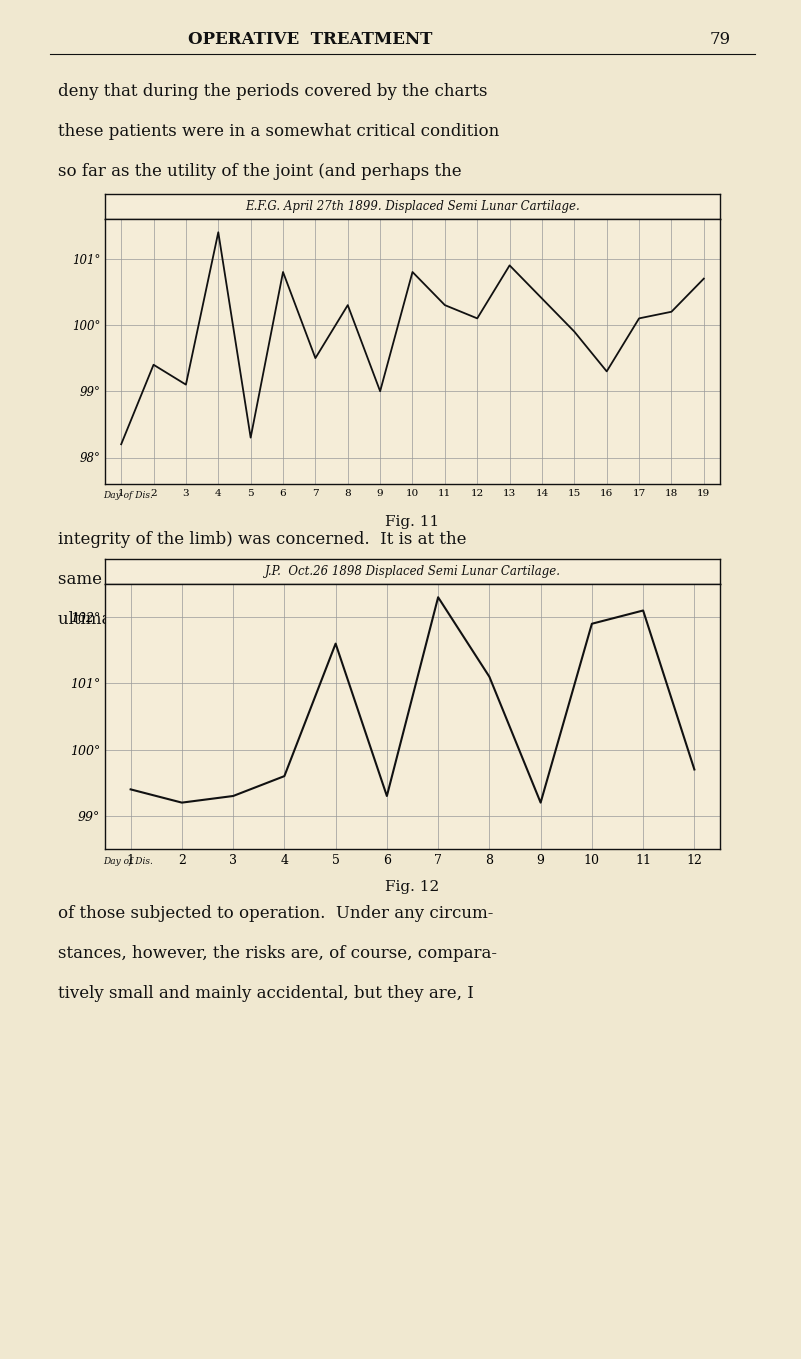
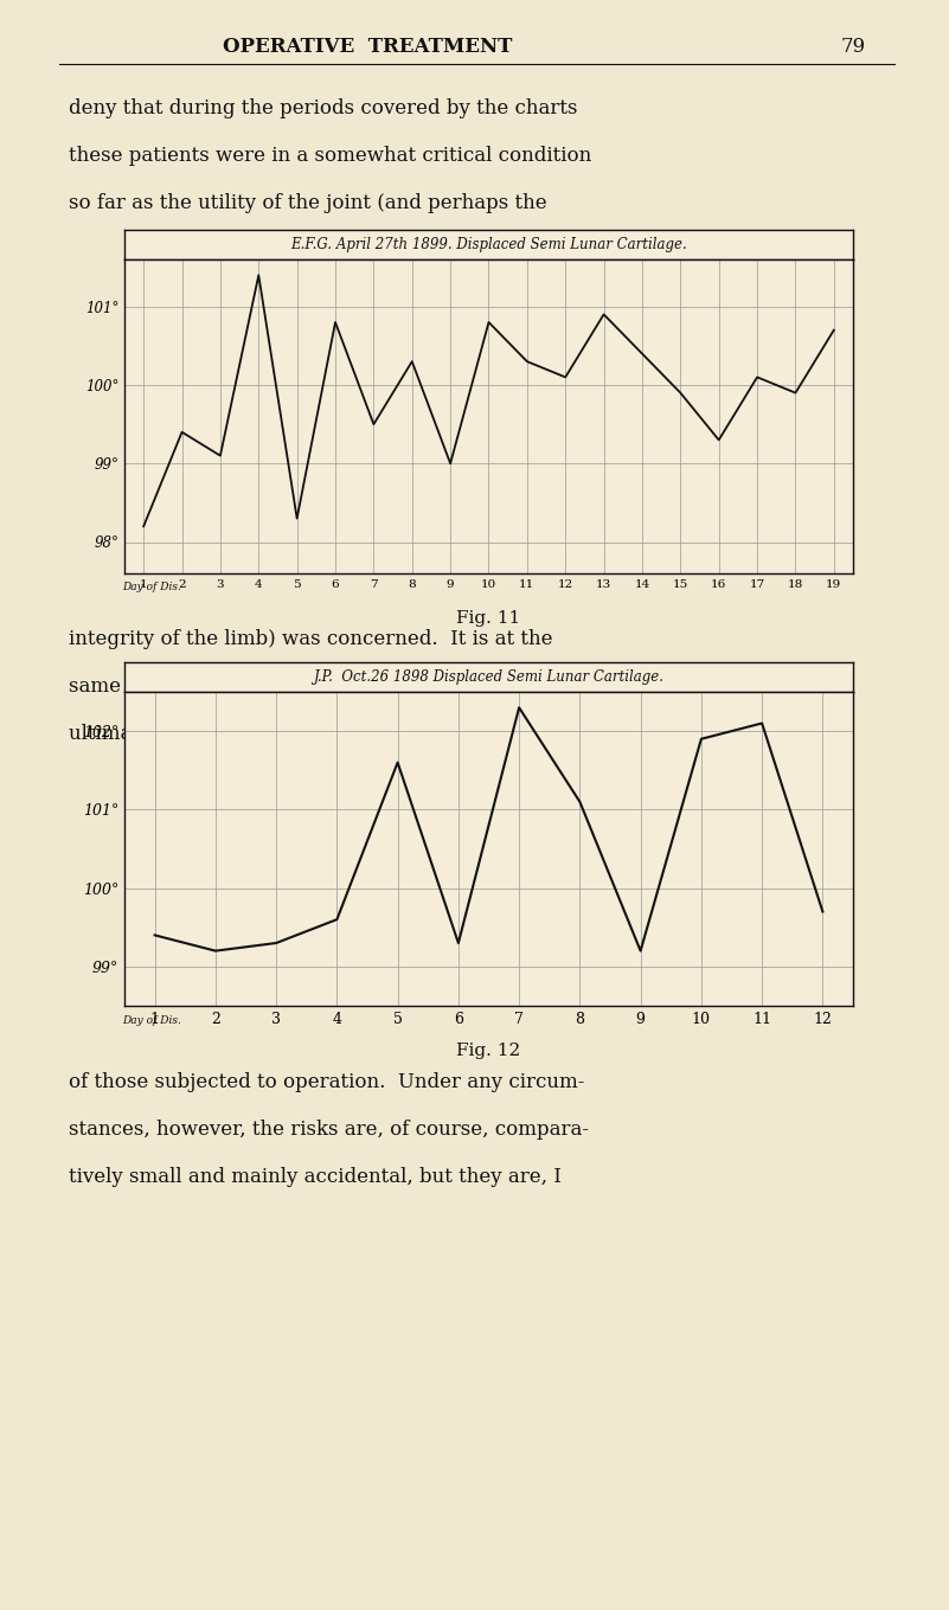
18: 100.2° -> 99.9°
